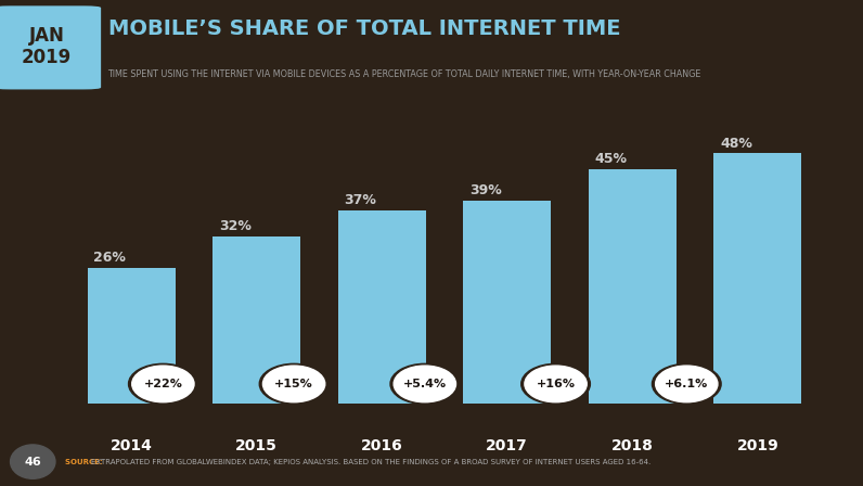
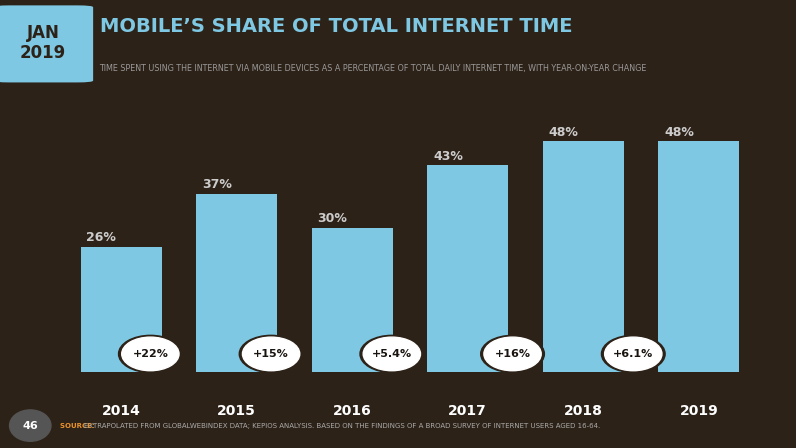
2015: 32% -> 37%
2016: 37% -> 30%
2017: 39% -> 43%
2018: 45% -> 48%
